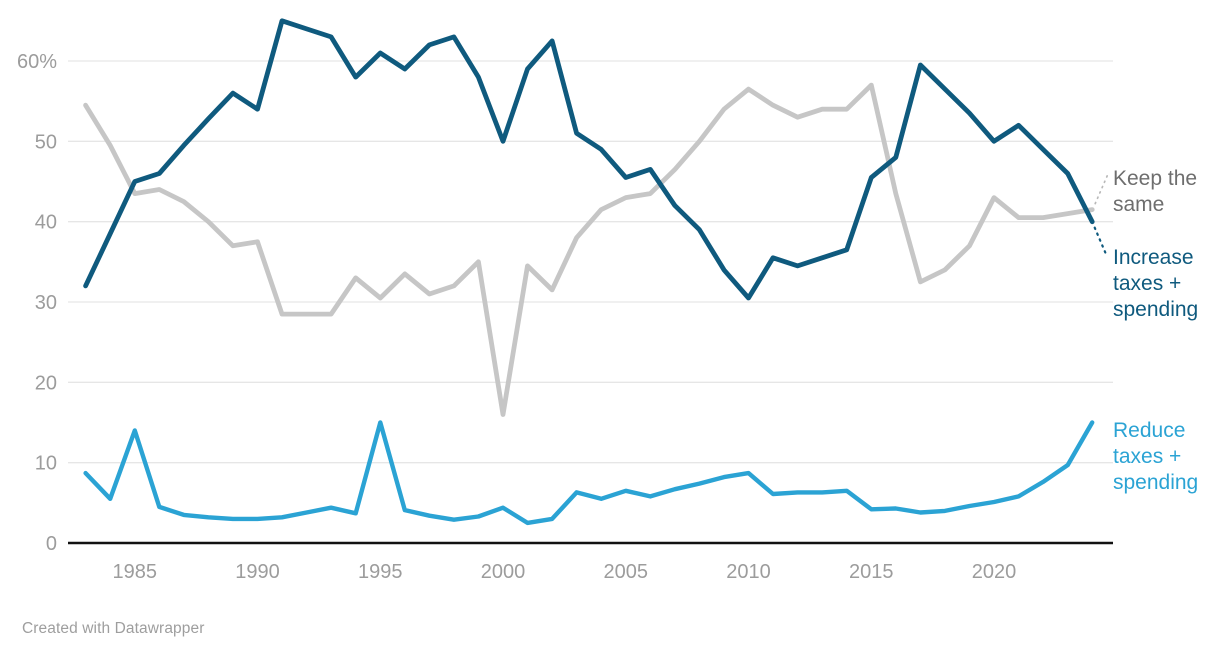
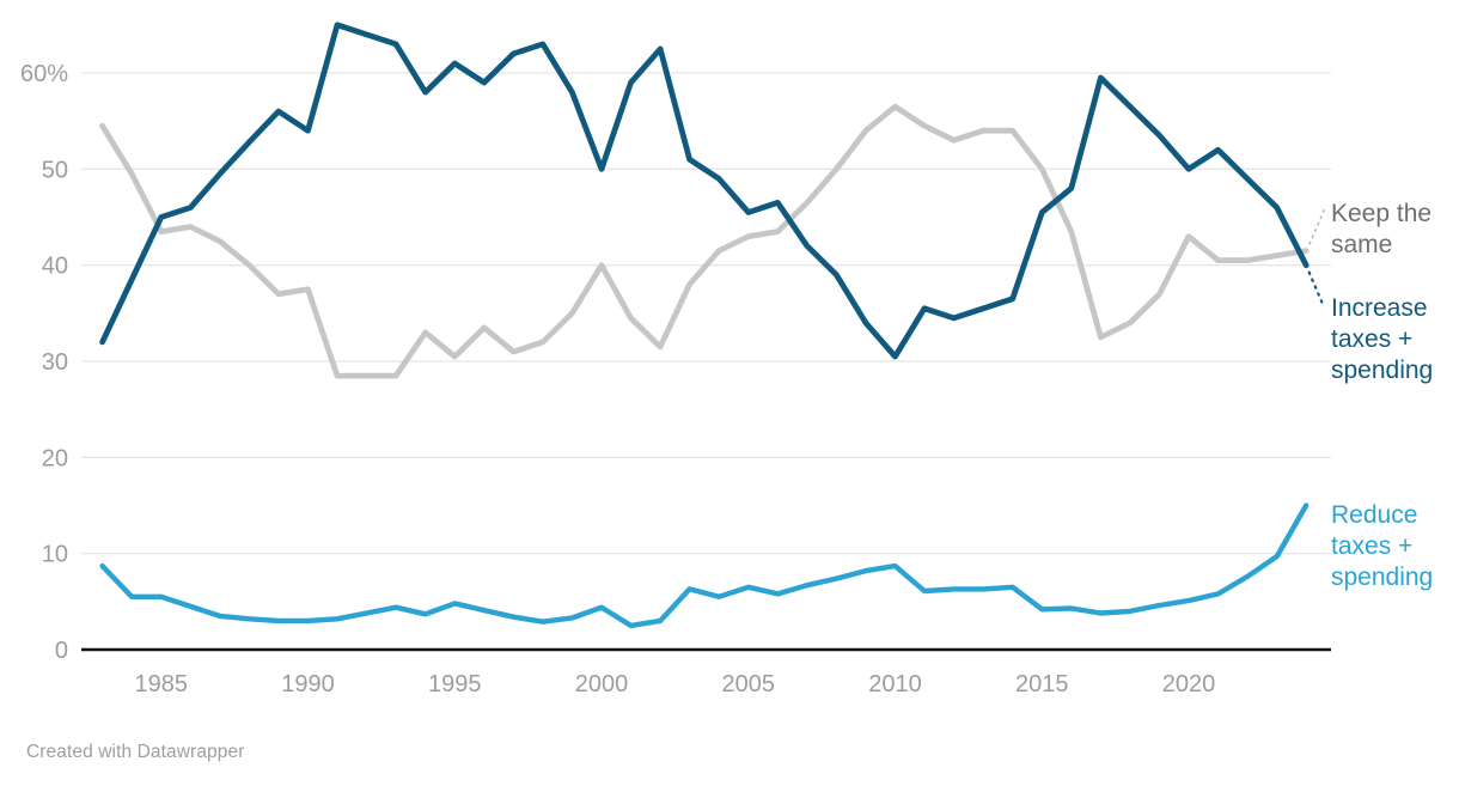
Reduce taxes + spending/1985: 14% -> 6%
Reduce taxes + spending/1995: 15% -> 5%
Keep the same/2000: 16% -> 40%
Keep the same/2015: 57% -> 50%
